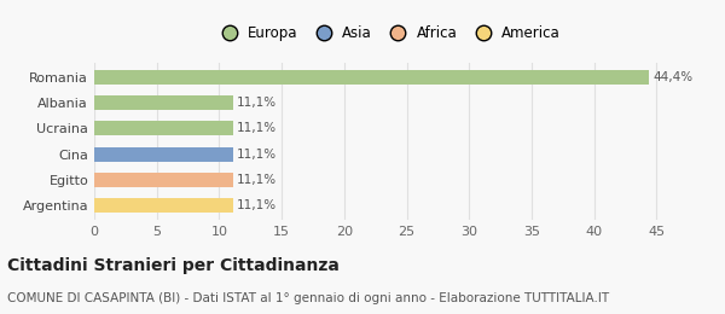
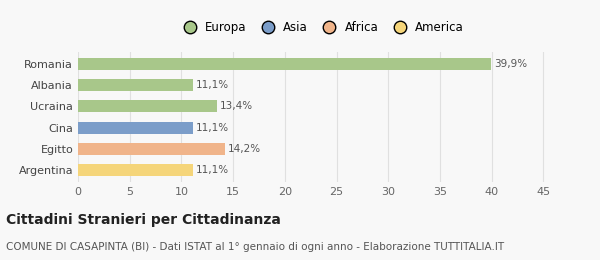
Romania: 44,4% -> 39,9%
Ucraina: 11,1% -> 13,4%
Egitto: 11,1% -> 14,2%
